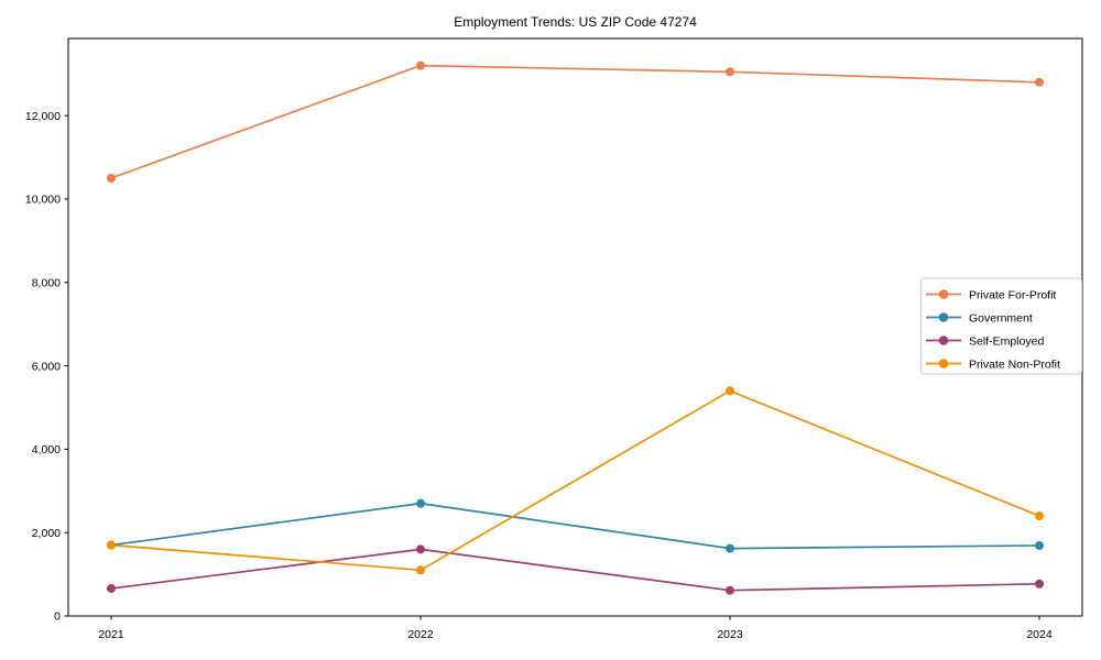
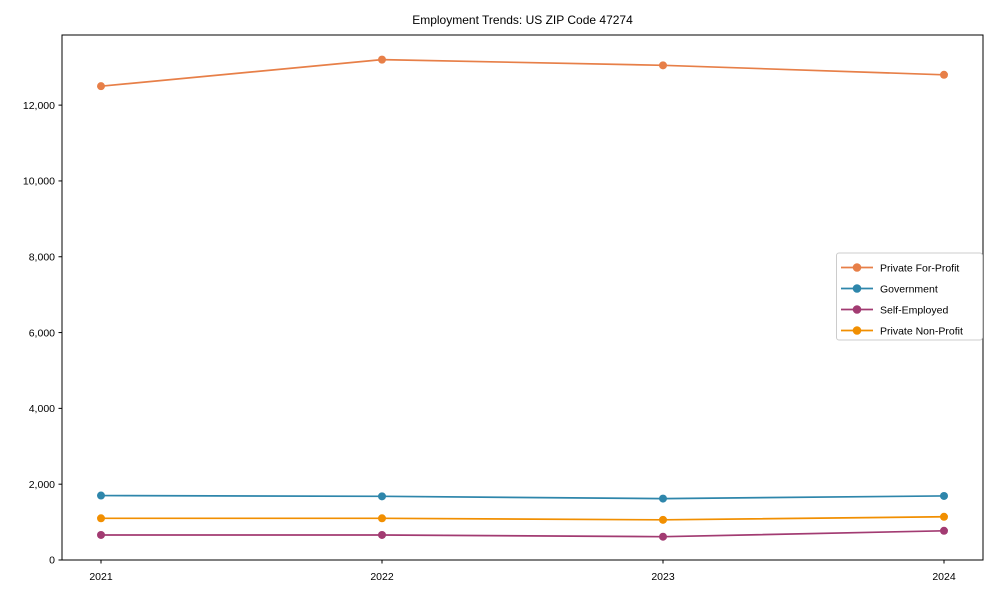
Private For-Profit/2021: 10500 -> 12500
Private Non-Profit/2021: 1700 -> 1100
Government/2022: 2700 -> 1700
Self-Employed/2022: 1600 -> 700
Private Non-Profit/2023: 5400 -> 1100
Private Non-Profit/2024: 2400 -> 1100
